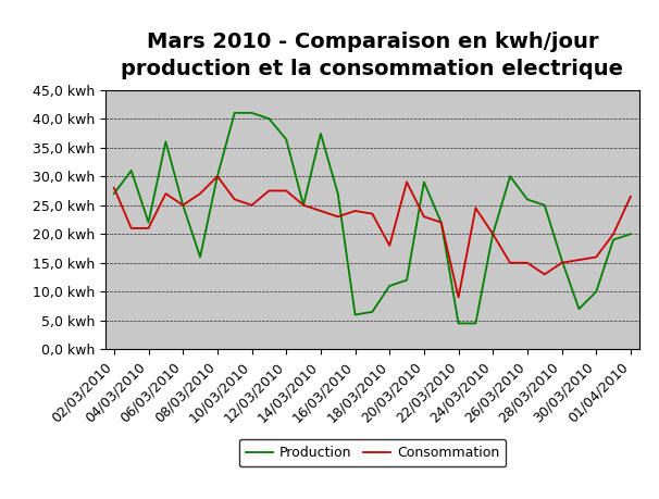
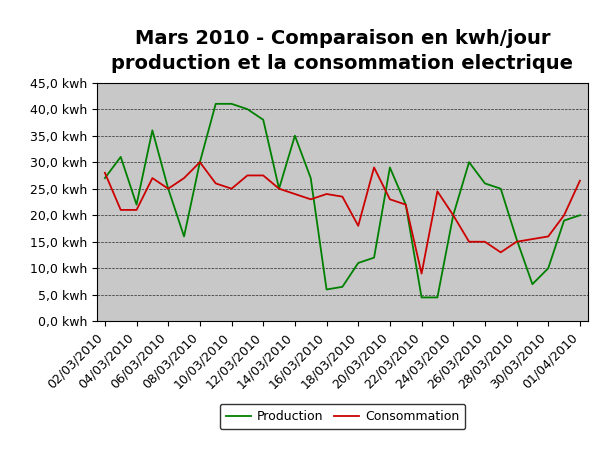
Production/12/03/2010: 36,4 kwh -> 38,0 kwh
Production/14/03/2010: 37,4 kwh -> 35,0 kwh
